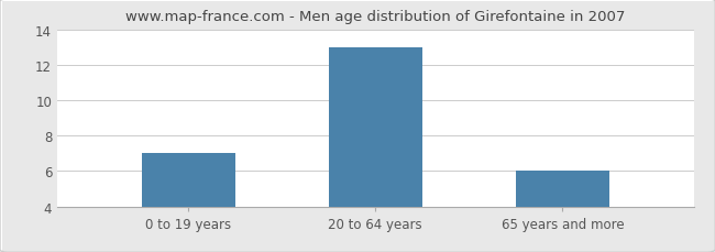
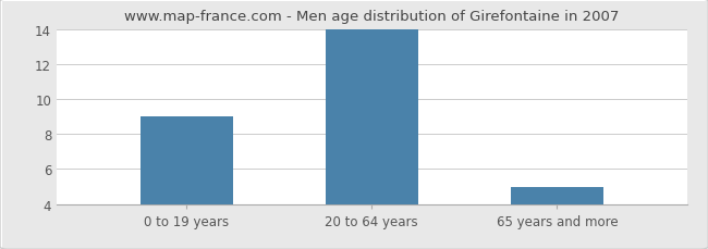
0 to 19 years: 7 -> 9
20 to 64 years: 13 -> 14
65 years and more: 6 -> 5
